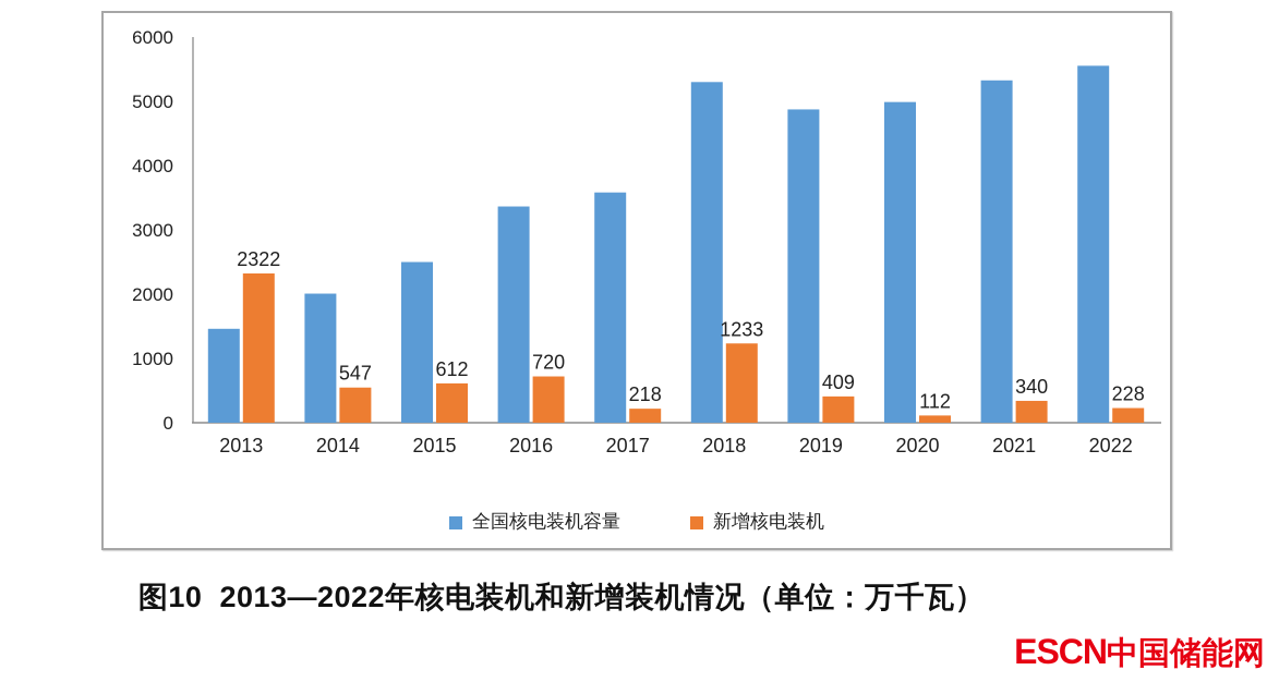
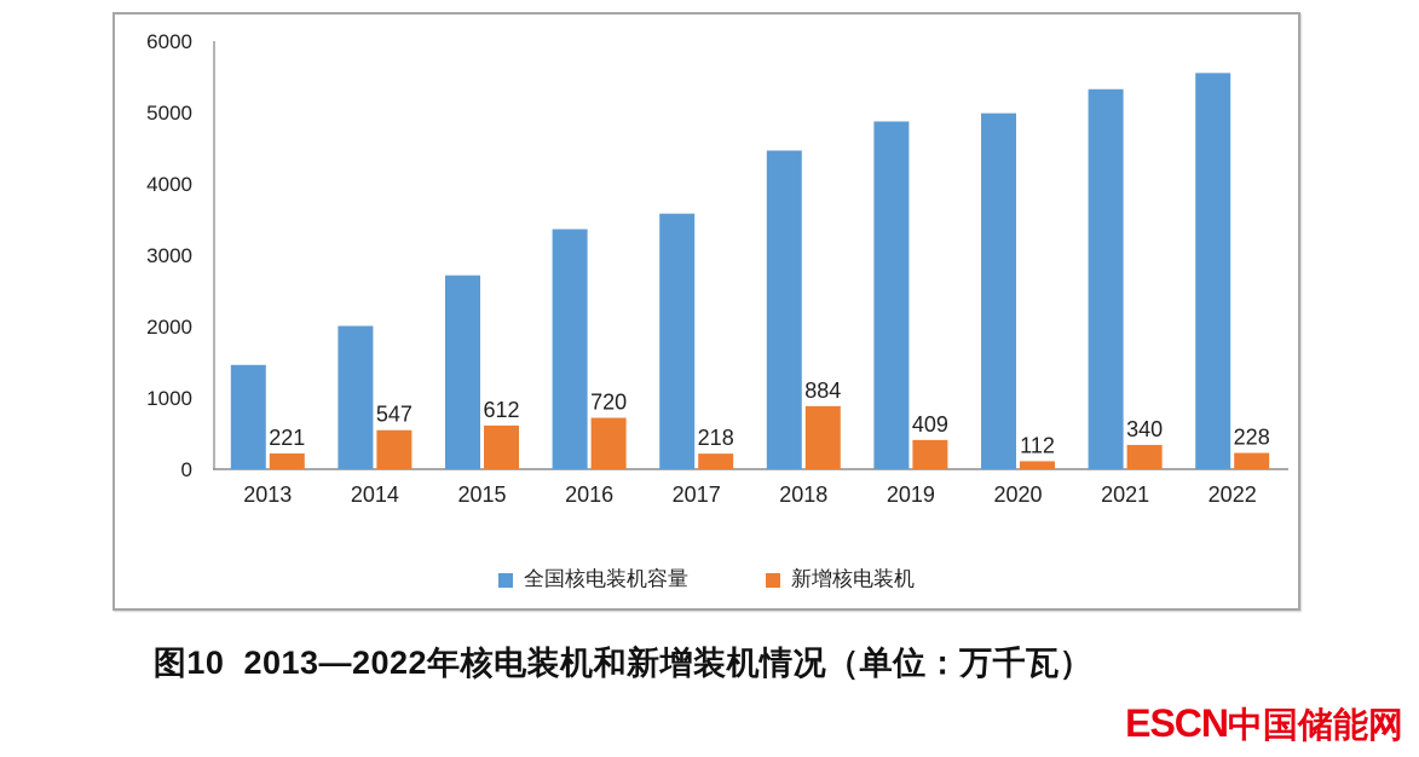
新增核电装机/2013: 2322 -> 221
全国核电装机容量/2015: 2500 -> 2700
全国核电装机容量/2018: 5300 -> 4500
新增核电装机/2018: 1233 -> 884
